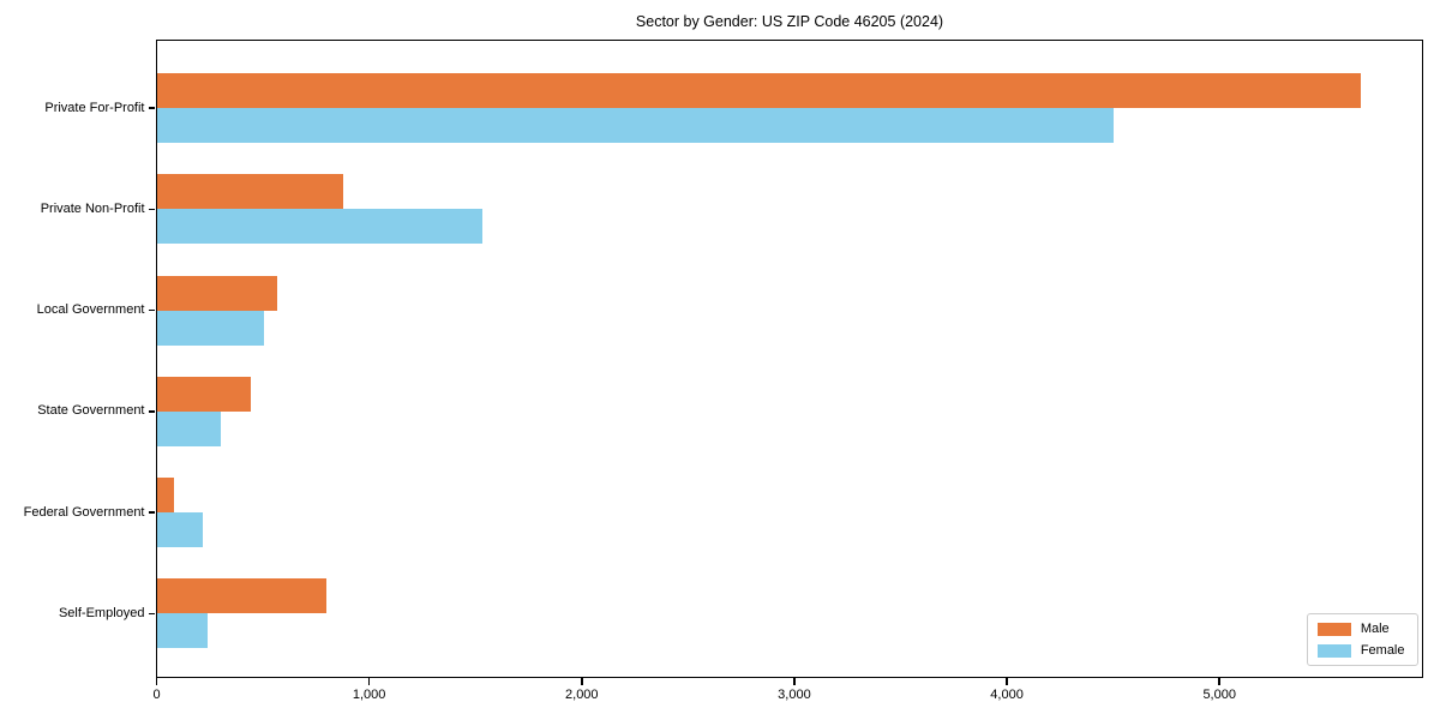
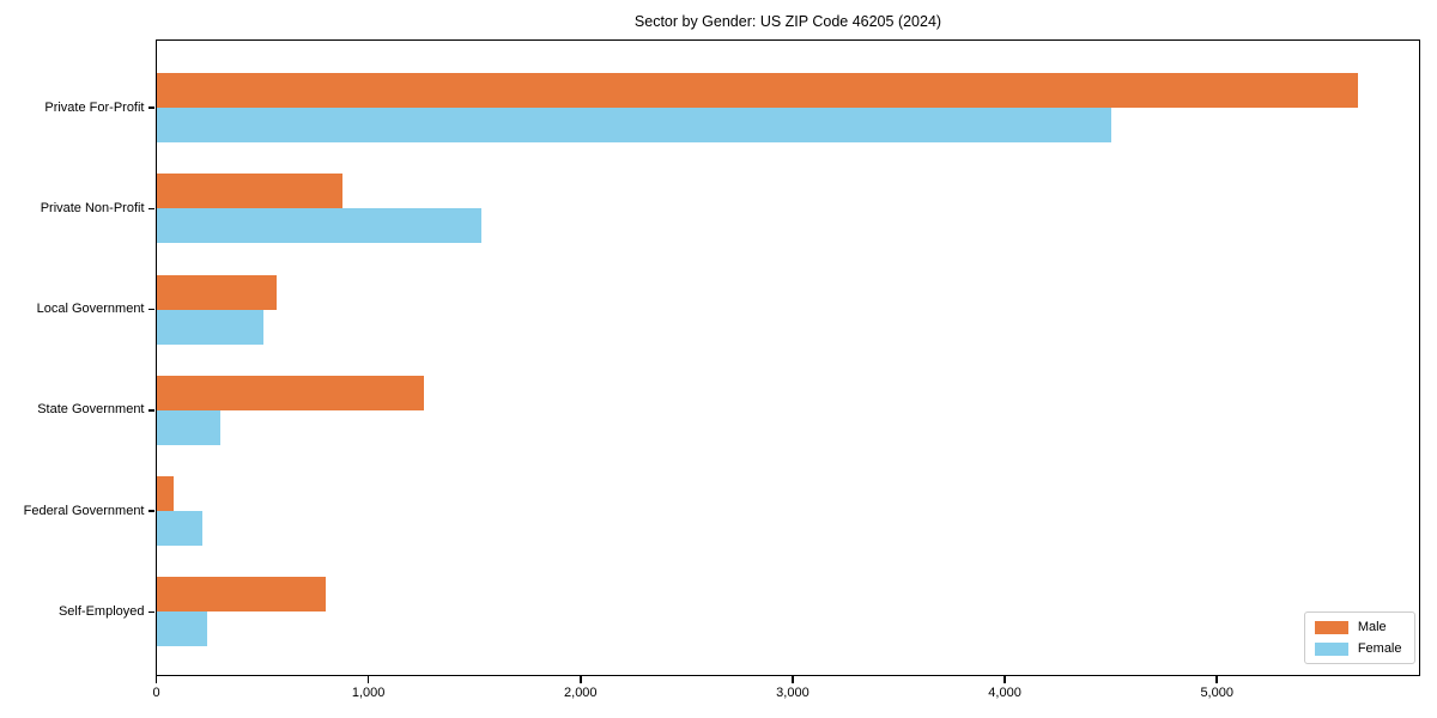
Male/State Government: 440 -> 1260
